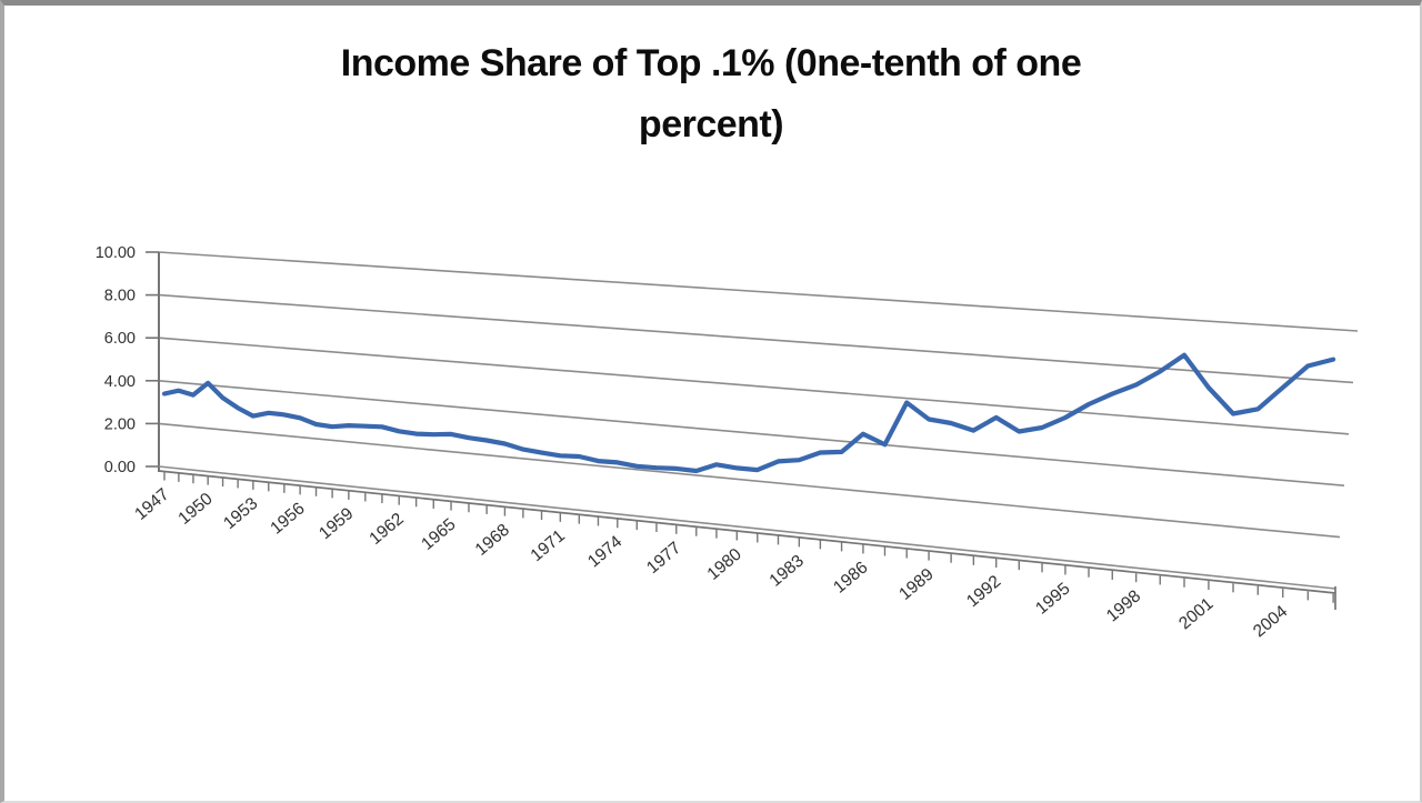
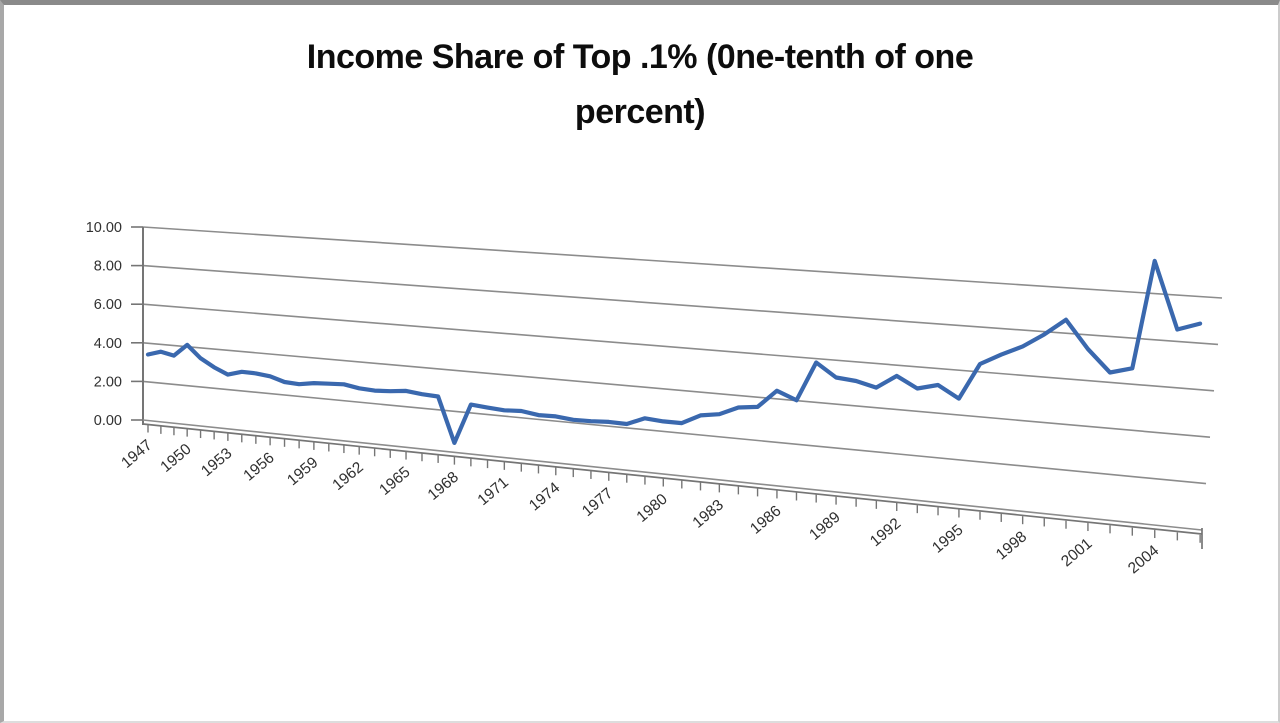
1968: 2.4 -> 1.1
1995: 3.7 -> 3.0
2004: 4.7 -> 7.3
